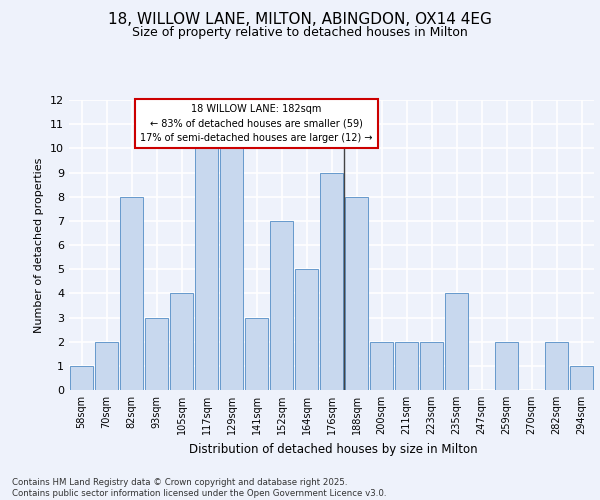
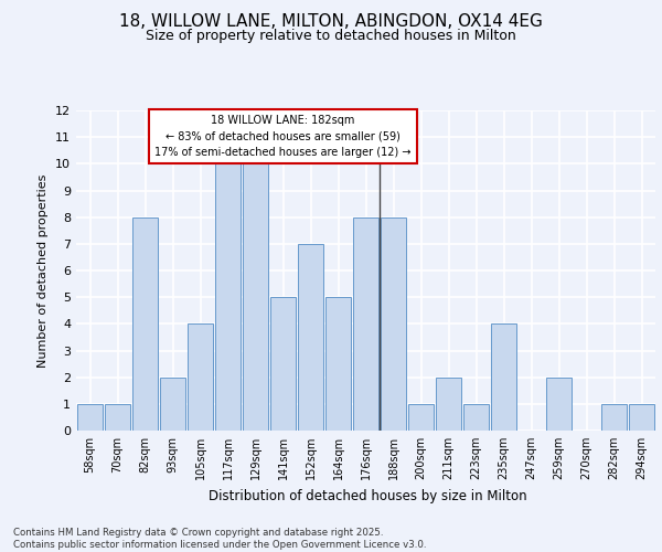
70sqm: 2 -> 1
93sqm: 3 -> 2
141sqm: 3 -> 5
176sqm: 9 -> 8
200sqm: 2 -> 1
223sqm: 2 -> 1
282sqm: 2 -> 1
